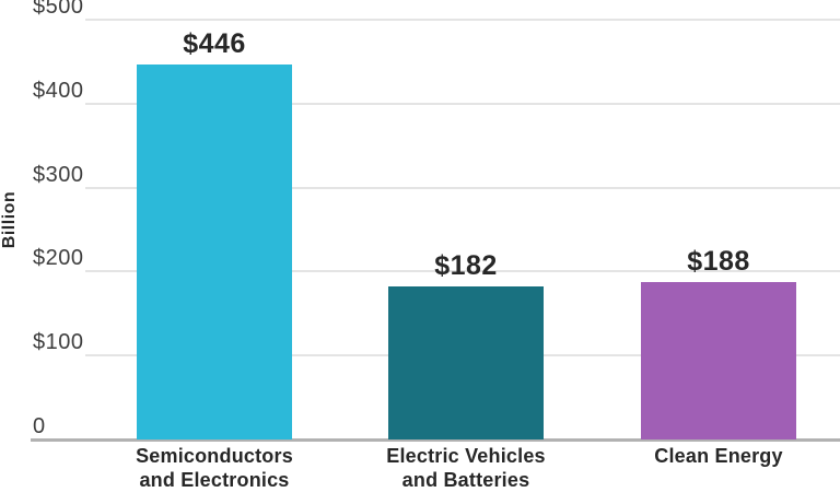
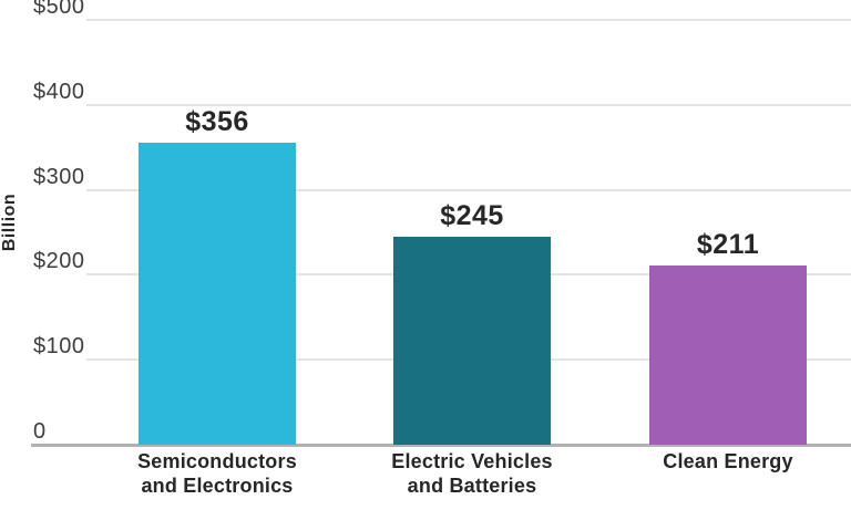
Semiconductors and Electronics: $446 -> $356
Electric Vehicles and Batteries: $182 -> $245
Clean Energy: $188 -> $211
